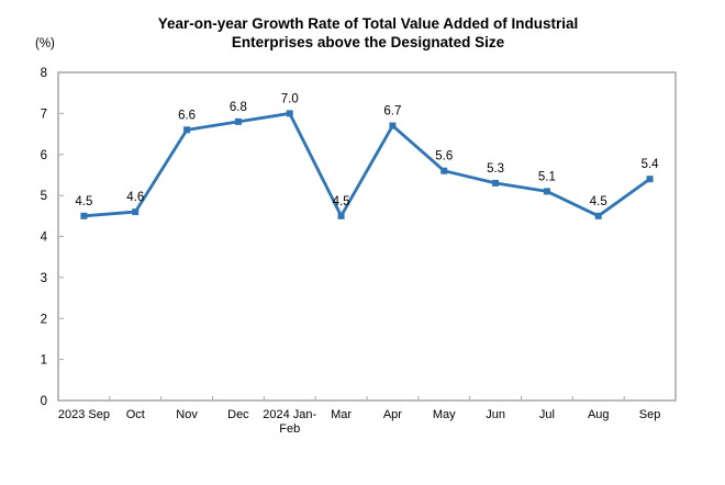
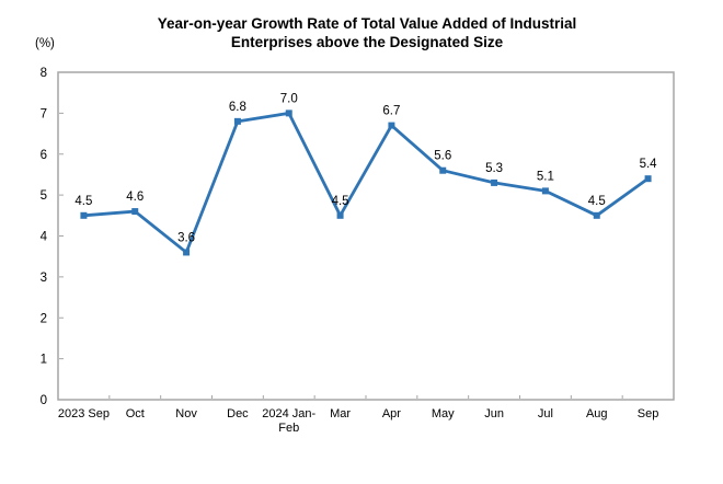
Nov: 6.6 -> 3.6
